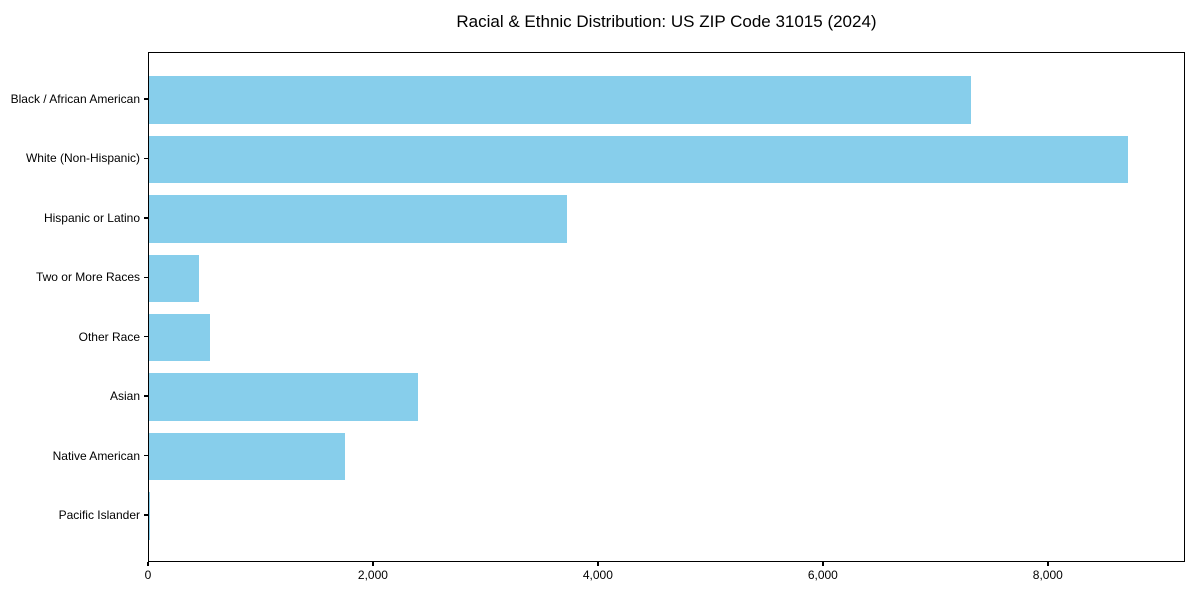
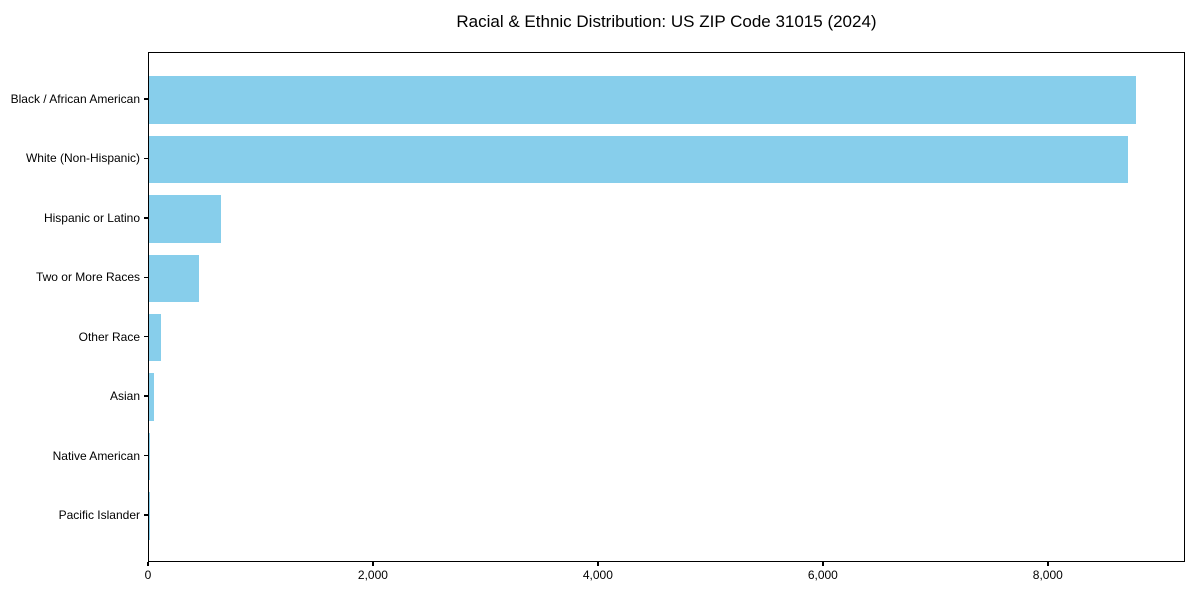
Black / African American: 7320 -> 8790
Hispanic or Latino: 3720 -> 640
Other Race: 540 -> 110
Asian: 2400 -> 40
Native American: 1750 -> 10
